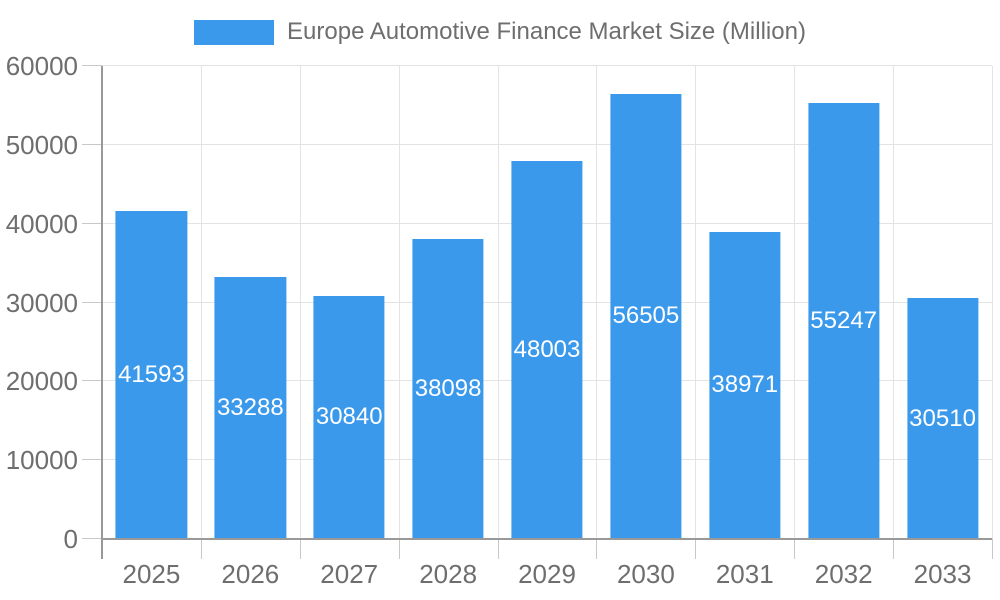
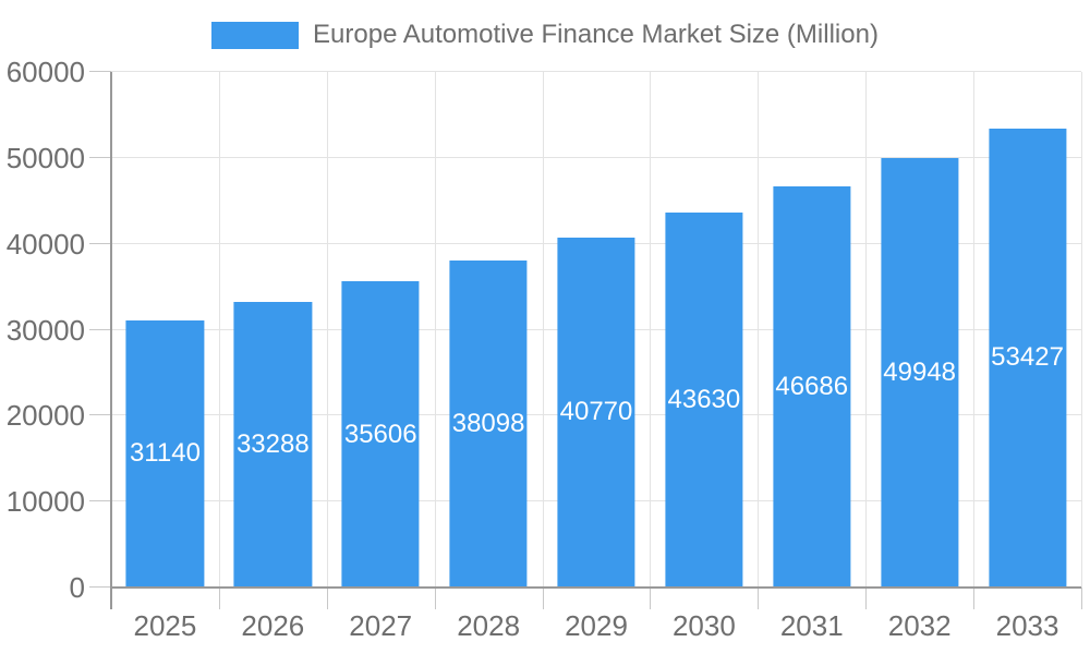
2025: 41593 -> 31140
2027: 30840 -> 35606
2029: 48003 -> 40770
2030: 56505 -> 43630
2031: 38971 -> 46686
2032: 55247 -> 49948
2033: 30510 -> 53427
